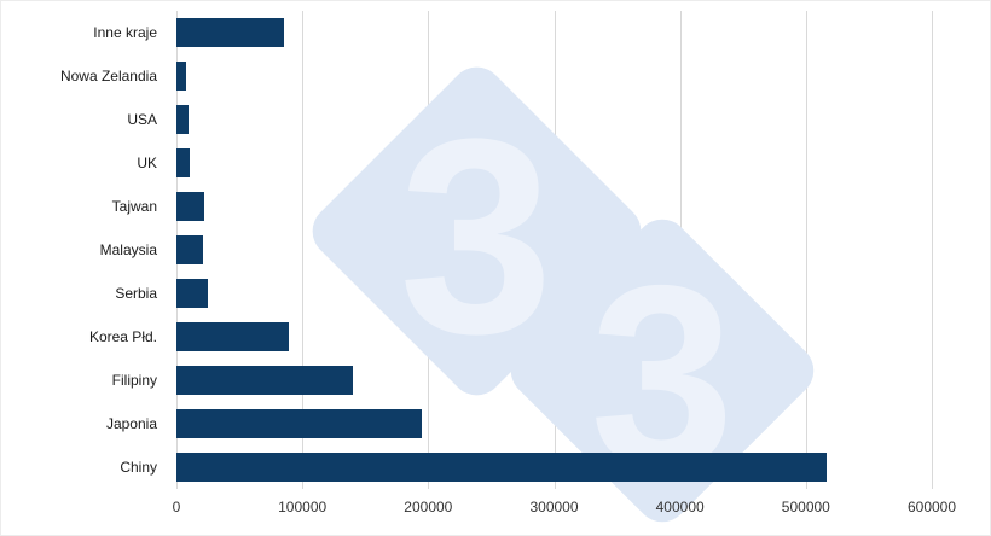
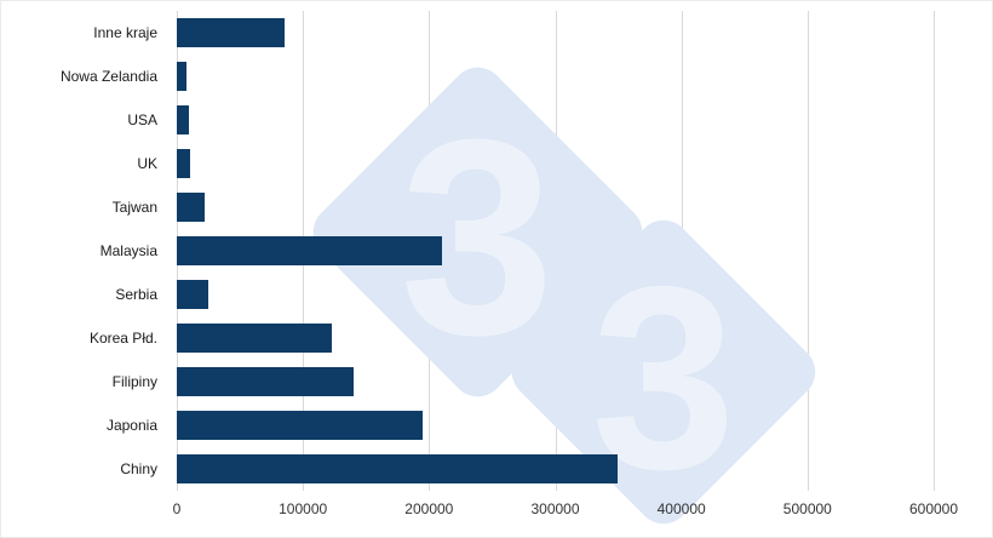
Malaysia: 21000 -> 210000
Korea Płd.: 89000 -> 123000
Chiny: 516000 -> 349000
